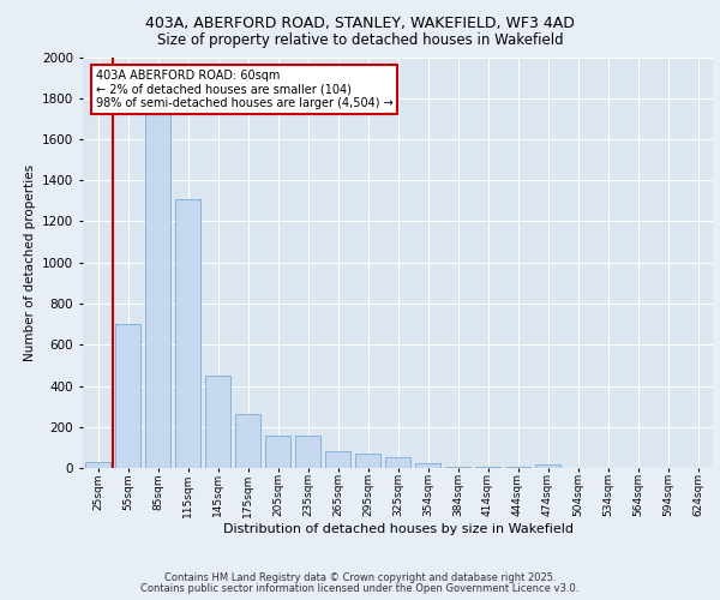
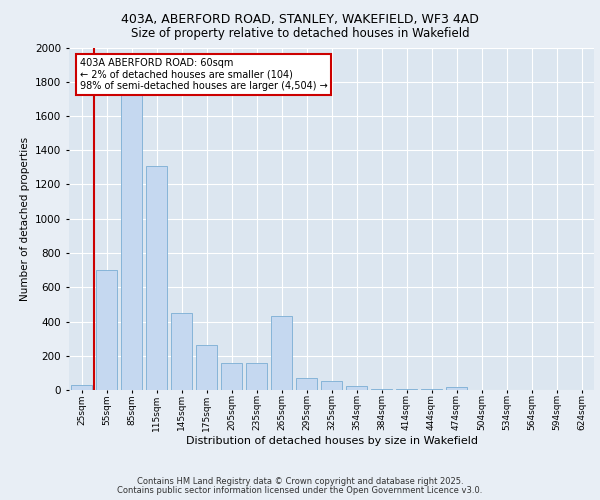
265sqm: 80 -> 430
